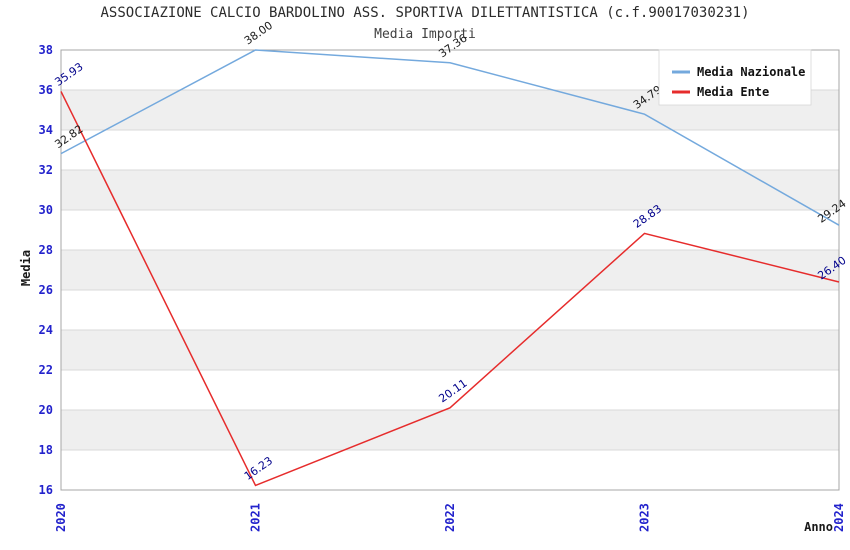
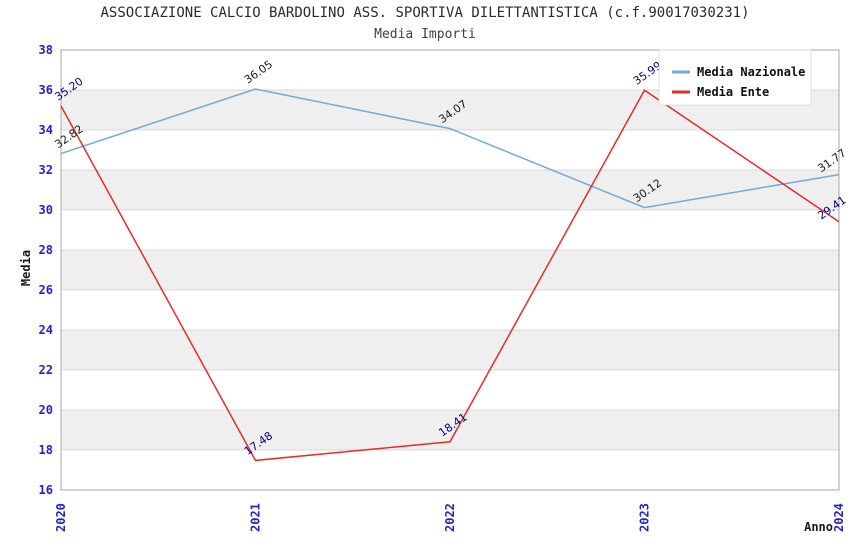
Media Ente/2020: 35.93 -> 35.20
Media Nazionale/2021: 38.00 -> 36.05
Media Ente/2021: 16.23 -> 17.48
Media Nazionale/2022: 37.36 -> 34.07
Media Ente/2022: 20.11 -> 18.41
Media Nazionale/2023: 34.79 -> 30.12
Media Ente/2023: 28.83 -> 35.99
Media Nazionale/2024: 29.24 -> 31.77
Media Ente/2024: 26.40 -> 29.41
